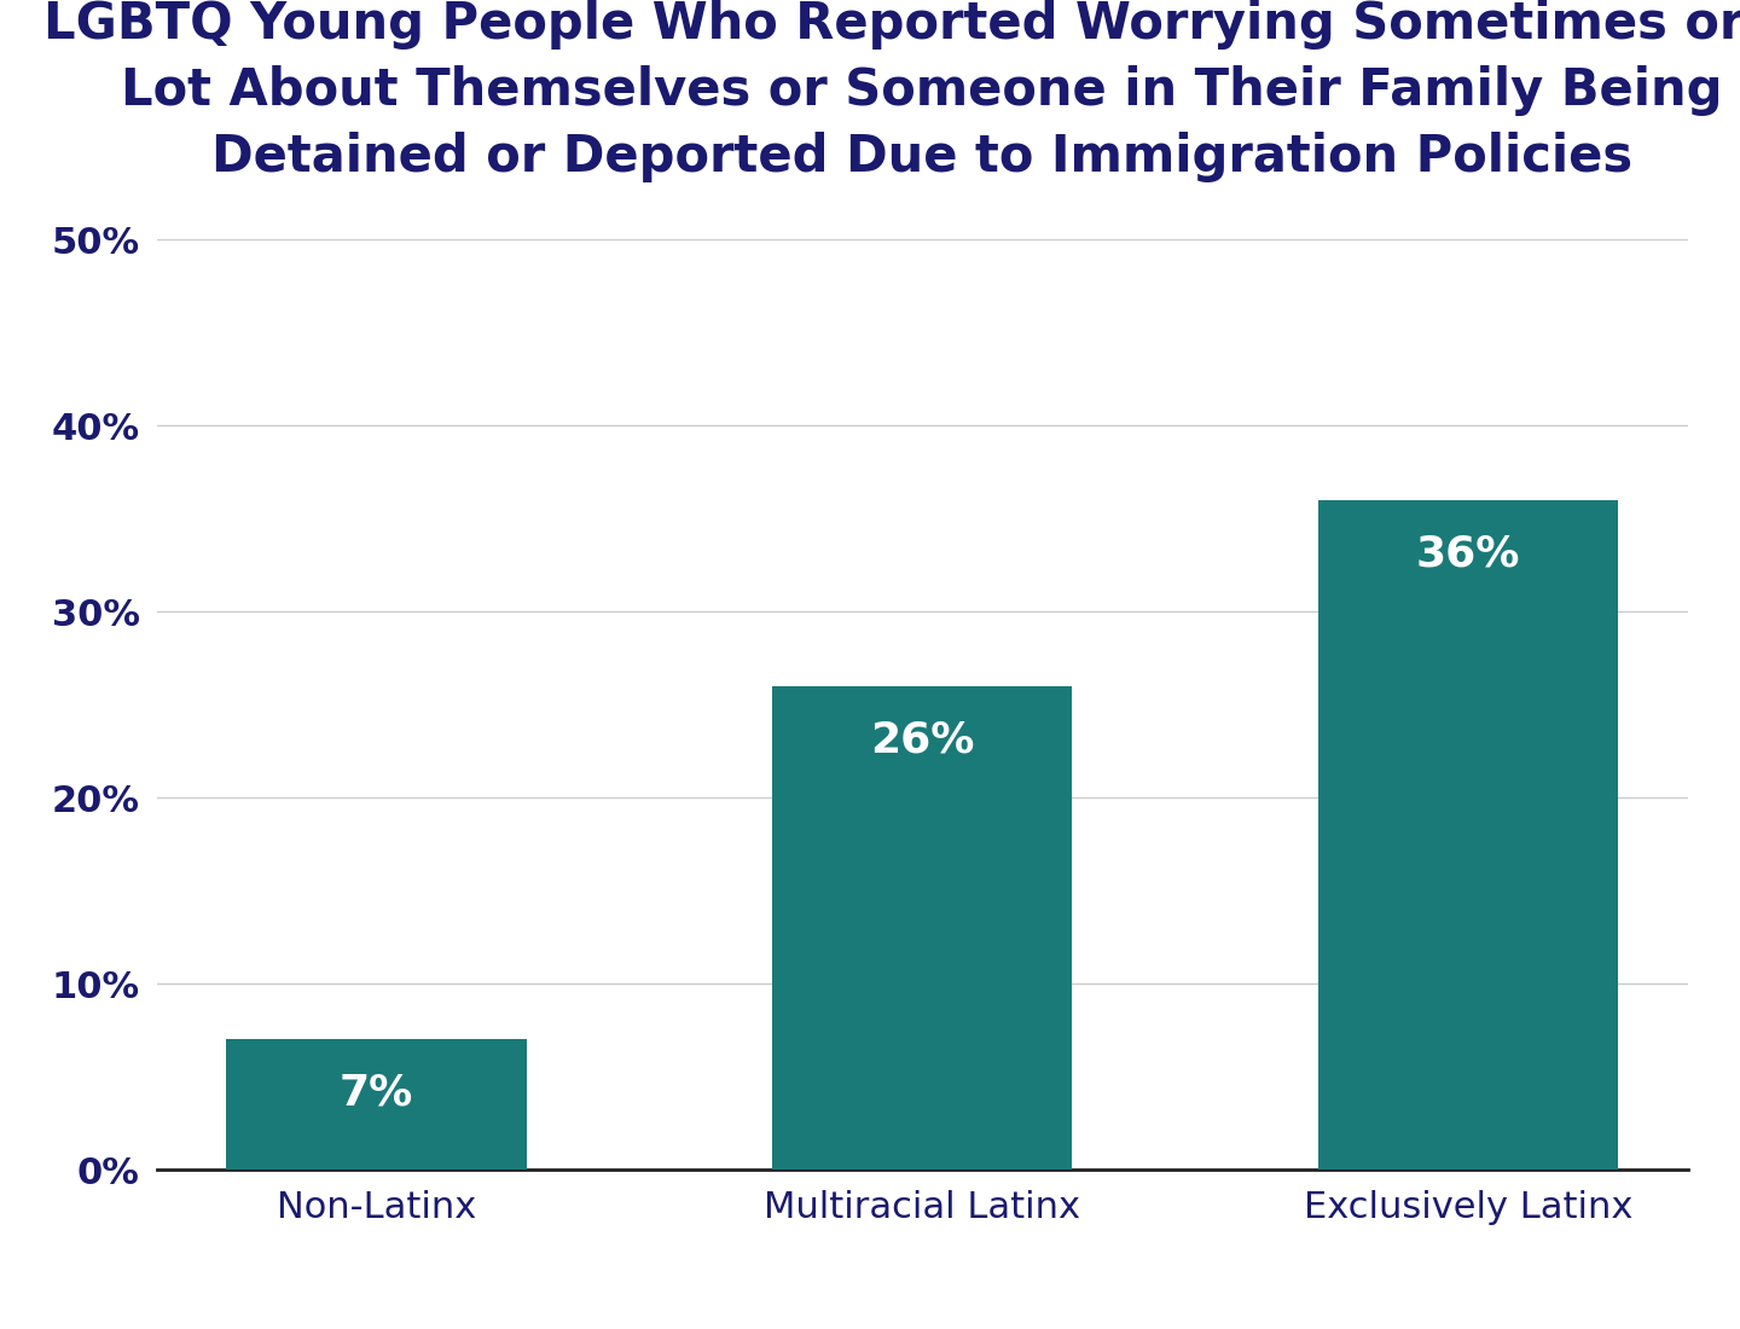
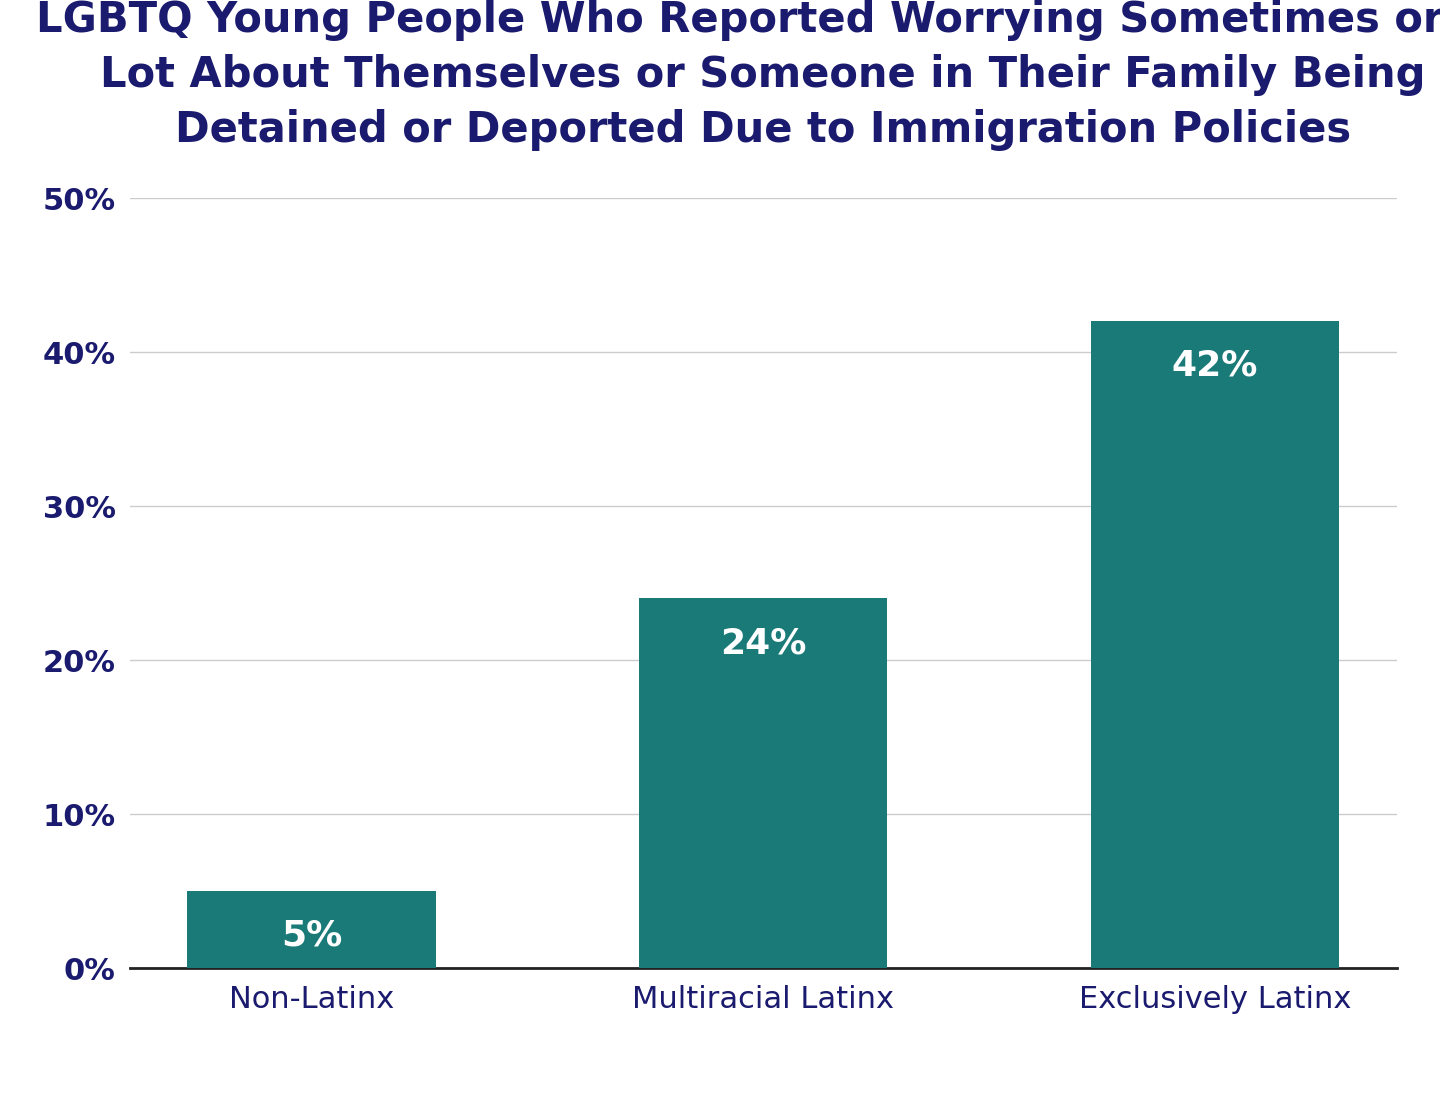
Non-Latinx: 7% -> 5%
Multiracial Latinx: 26% -> 24%
Exclusively Latinx: 36% -> 42%
